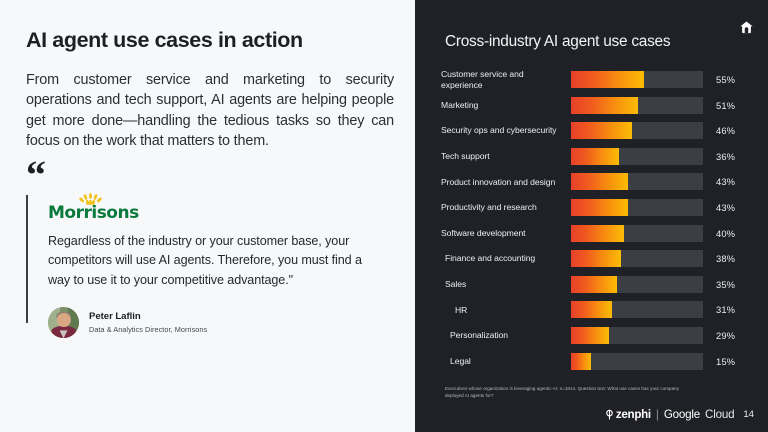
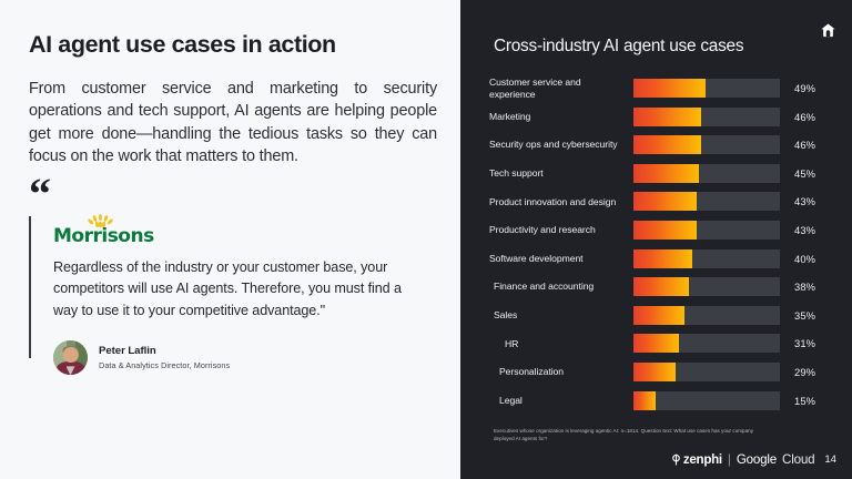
Customer service and experience: 55% -> 49%
Marketing: 51% -> 46%
Tech support: 36% -> 45%
